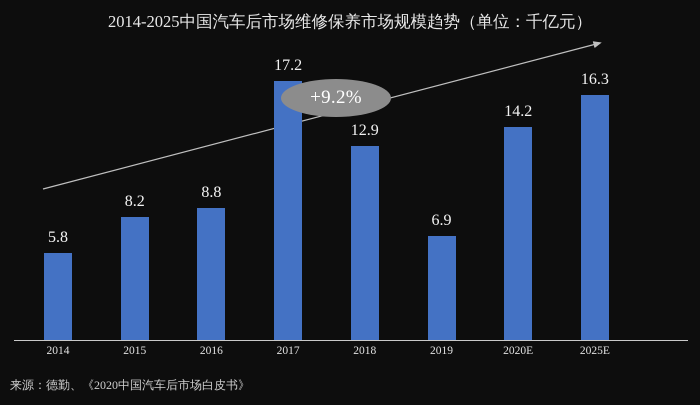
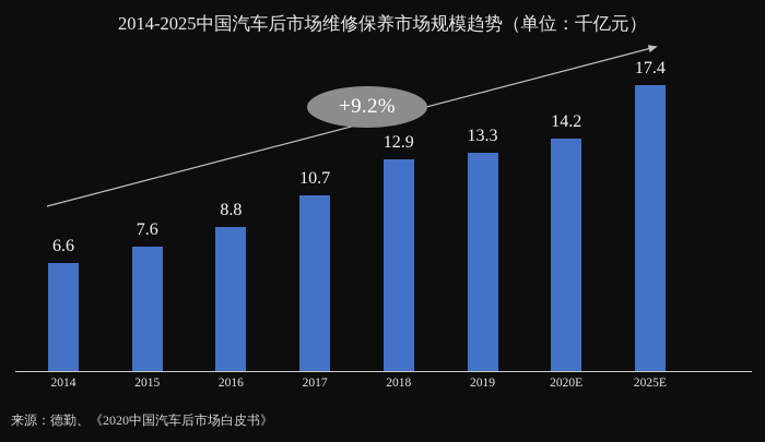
2014: 5.8 -> 6.6
2015: 8.2 -> 7.6
2017: 17.2 -> 10.7
2019: 6.9 -> 13.3
2025E: 16.3 -> 17.4
